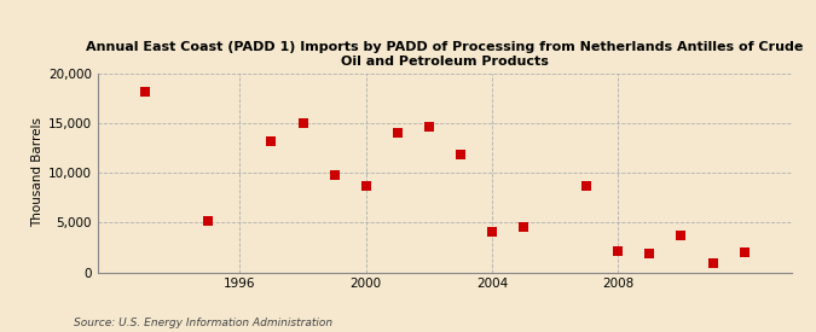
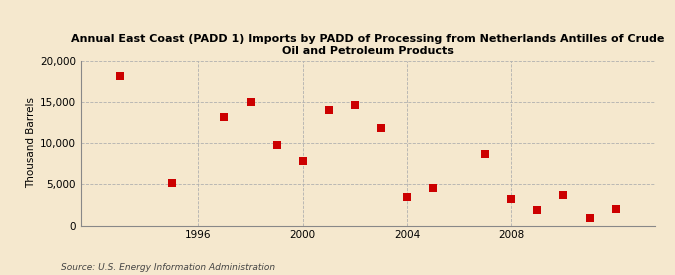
2000: 8,700 -> 7,800
2004: 4,100 -> 3,400
2008: 2,100 -> 3,200
